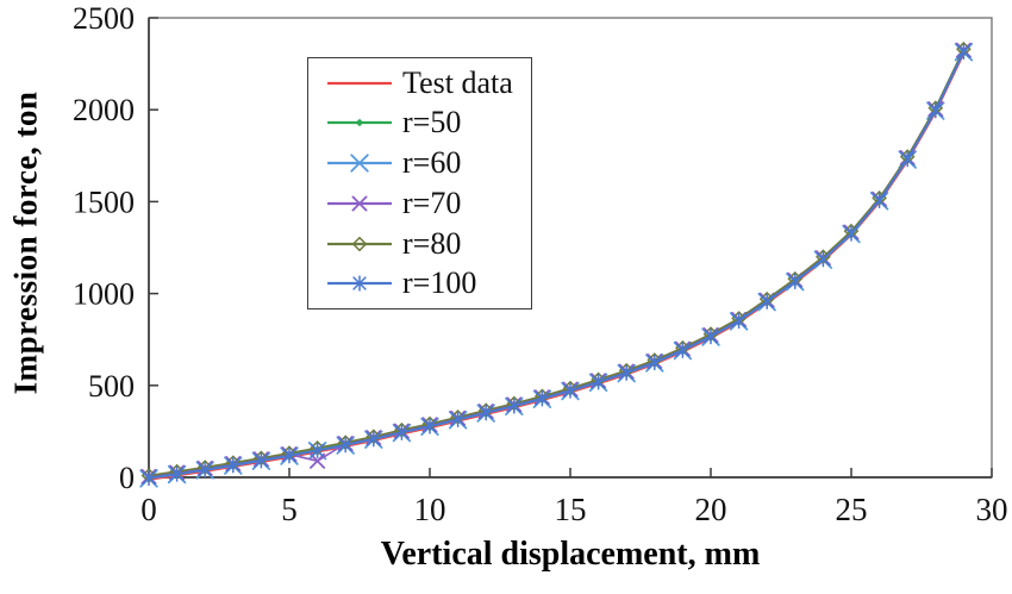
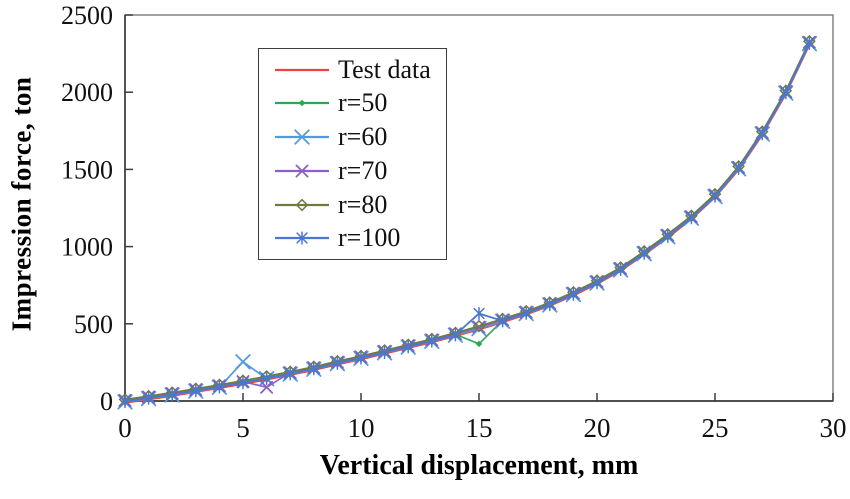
r=60/5: 120 -> 260
r=50/15: 480 -> 370
r=100/15: 480 -> 570
